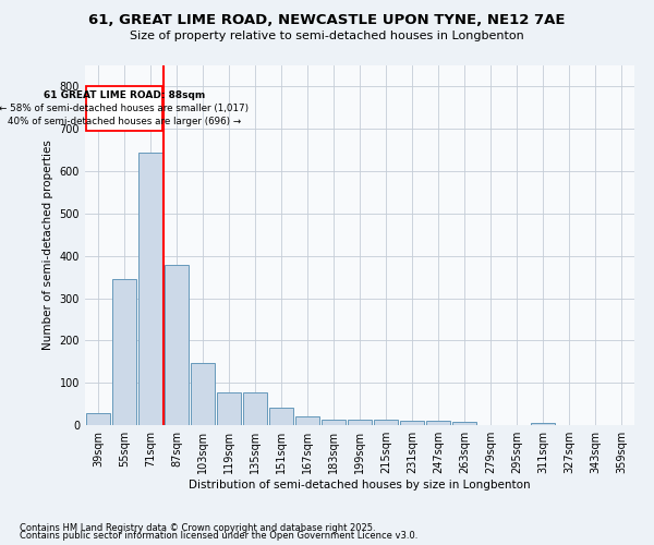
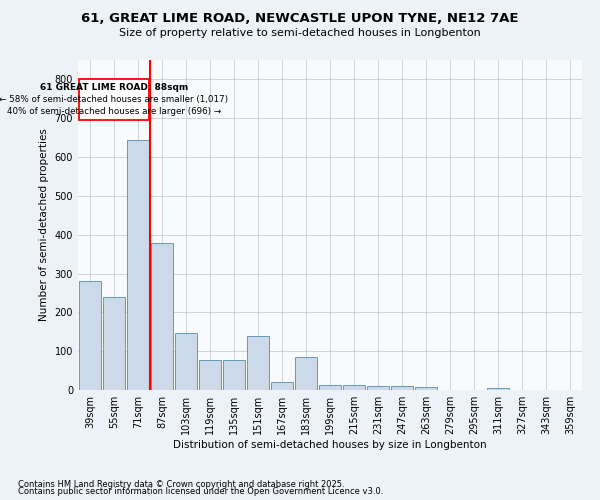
39sqm: 28 -> 280
55sqm: 345 -> 240
151sqm: 42 -> 140
183sqm: 14 -> 85
